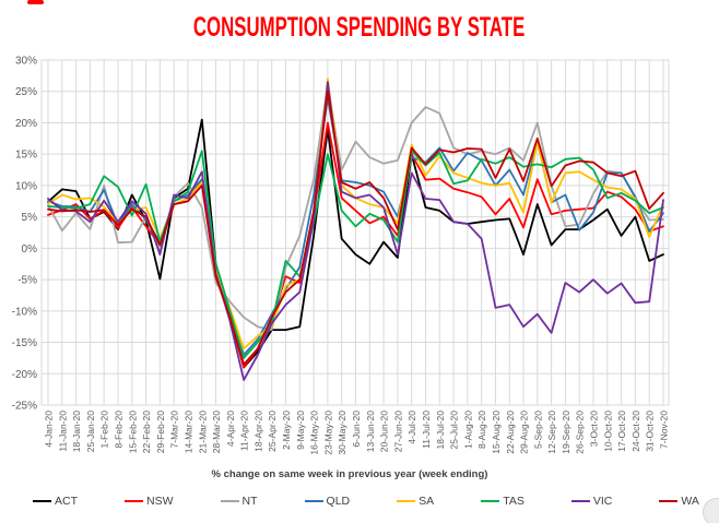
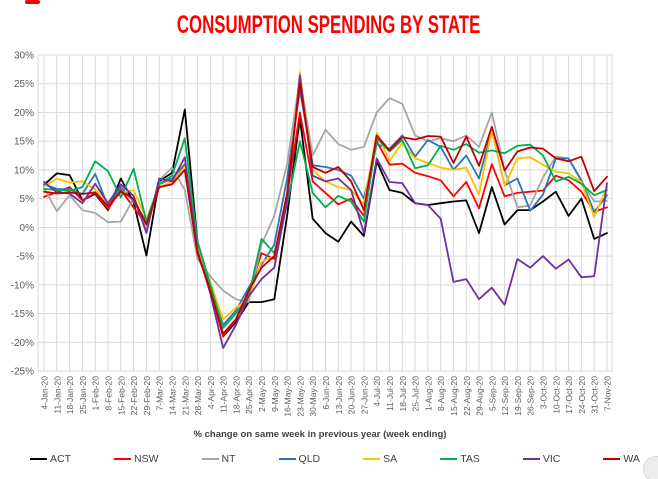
NT/1-Feb-20: 10% -> 2%
ACT/4-Jul-20: 15% -> 12%
